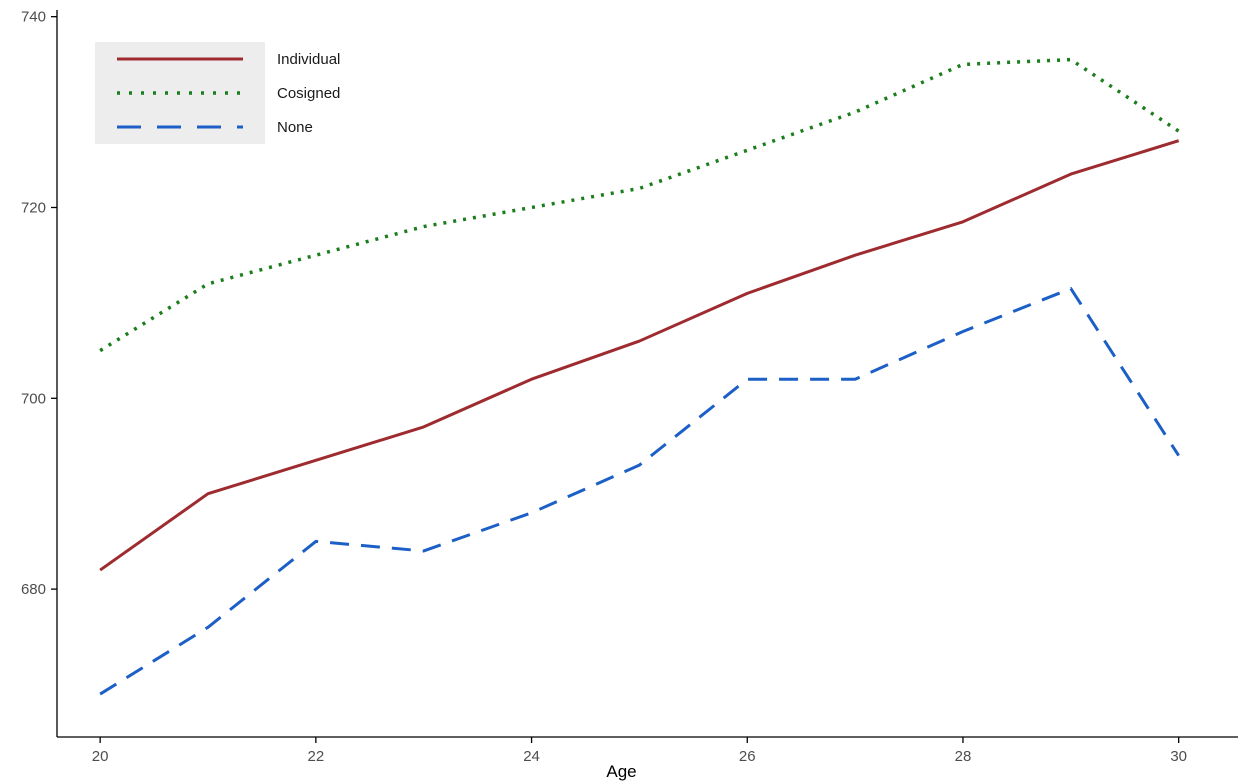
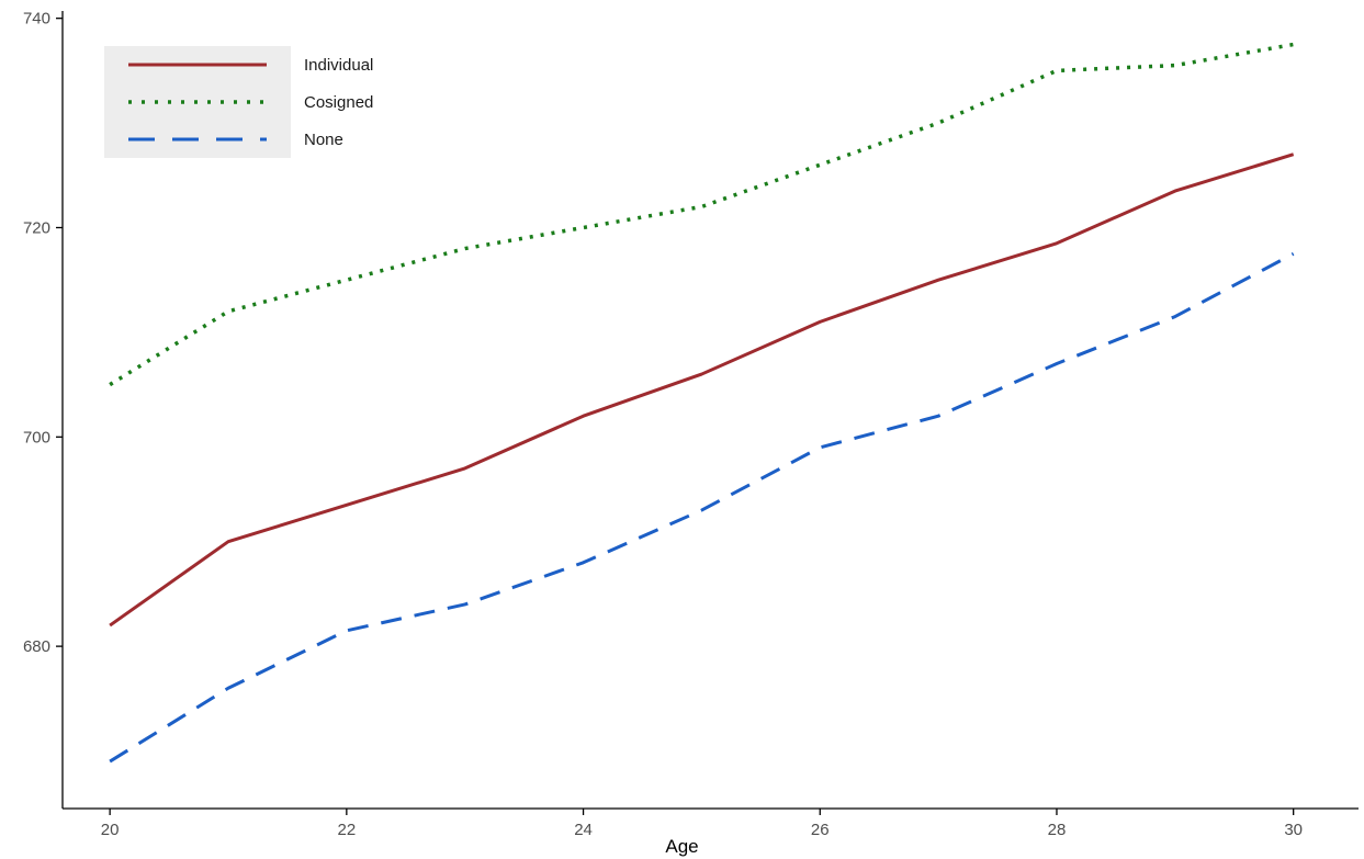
None/22: 685 -> 682
None/26: 702 -> 699
Cosigned/30: 728 -> 738
None/30: 694 -> 718
